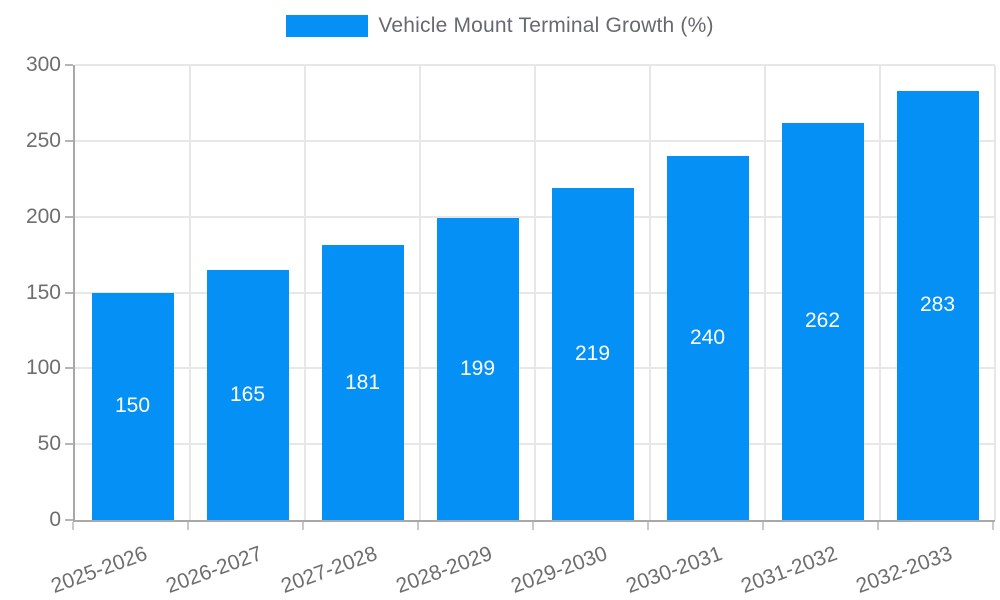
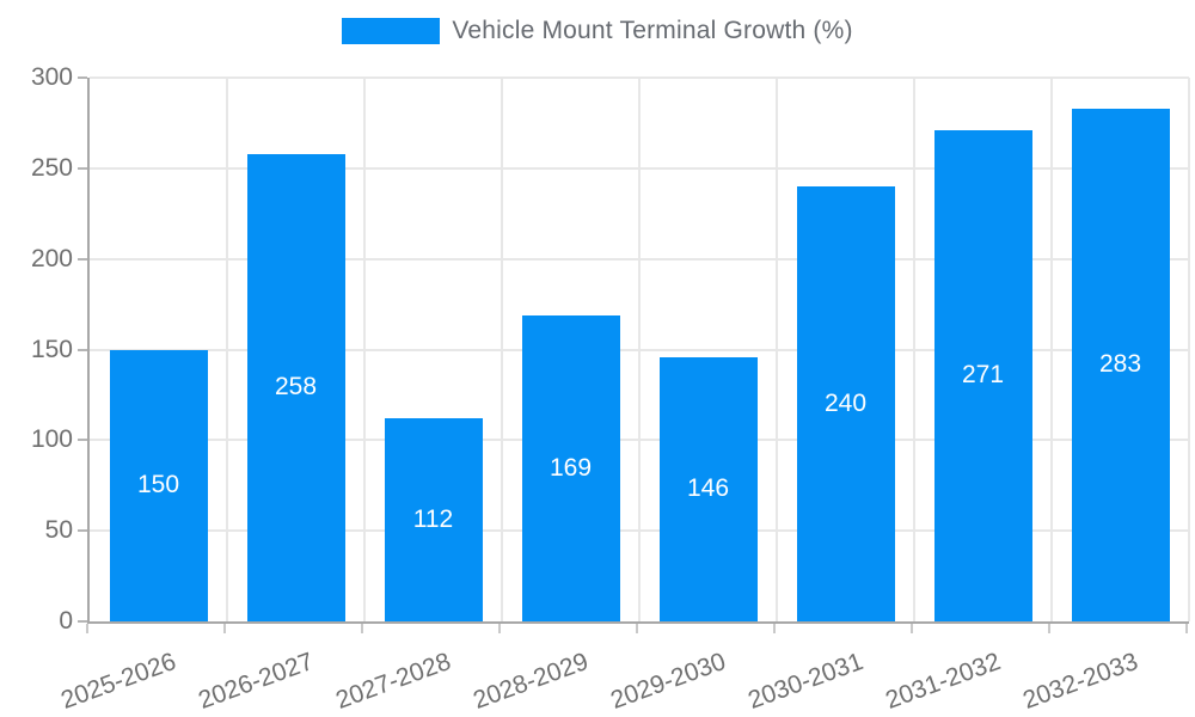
2026-2027: 165 -> 258
2027-2028: 181 -> 112
2028-2029: 199 -> 169
2029-2030: 219 -> 146
2031-2032: 262 -> 271
